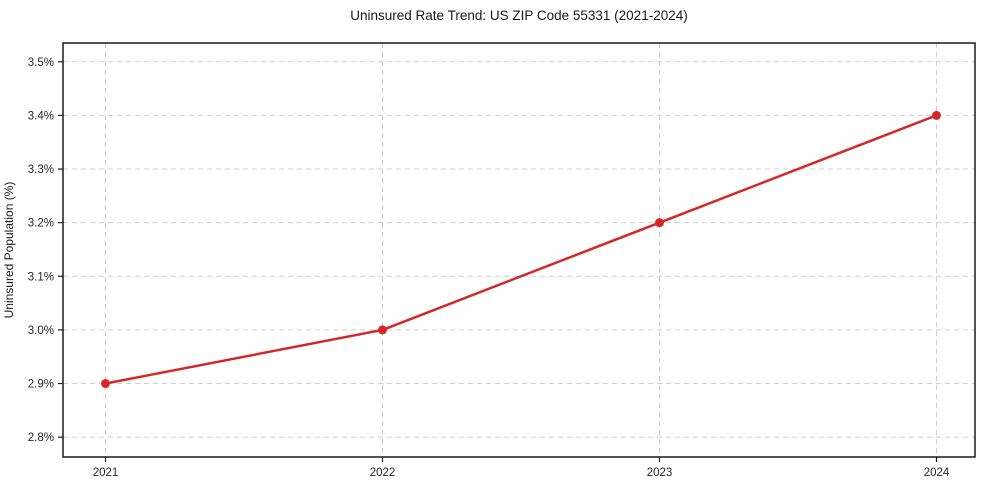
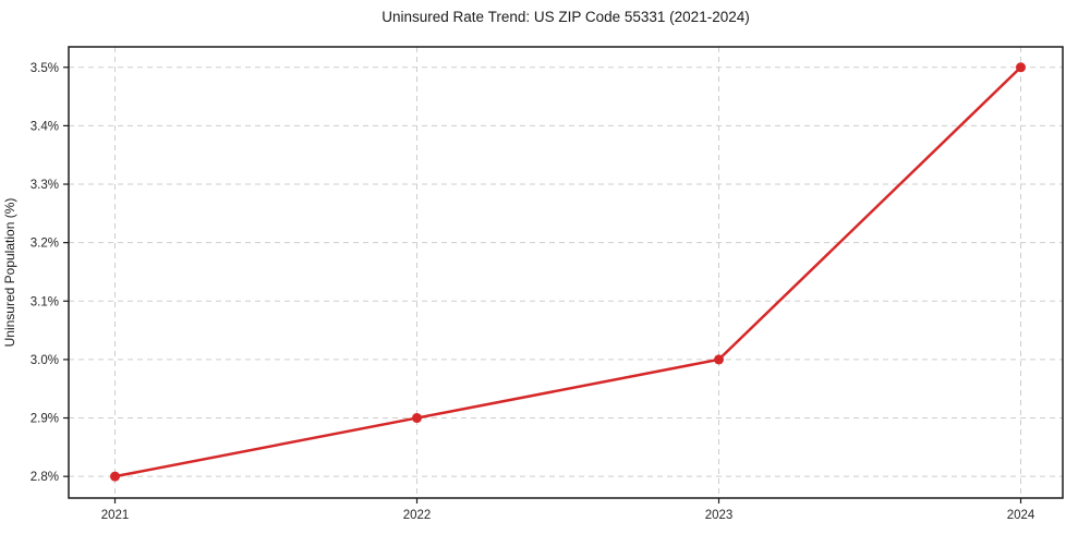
2021: 2.9% -> 2.8%
2022: 3.0% -> 2.9%
2023: 3.2% -> 3.0%
2024: 3.4% -> 3.5%
